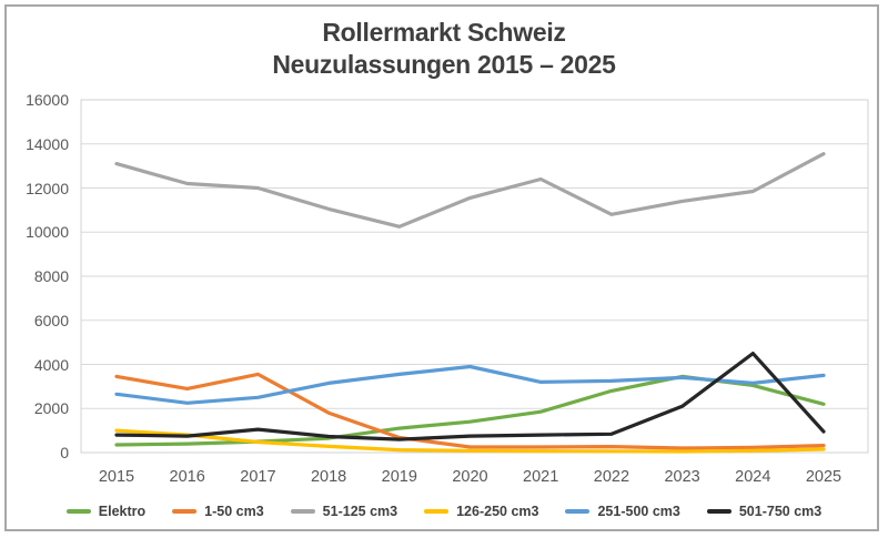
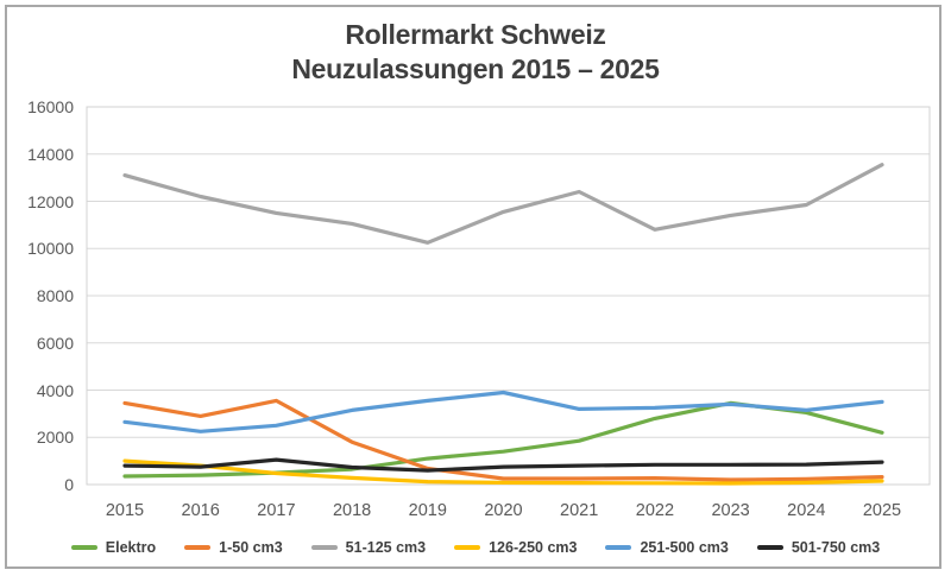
51-125 cm3/2017: 12000 -> 11500
501-750 cm3/2023: 2100 -> 800
501-750 cm3/2024: 4500 -> 800
